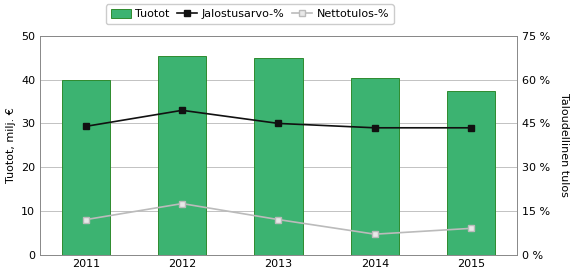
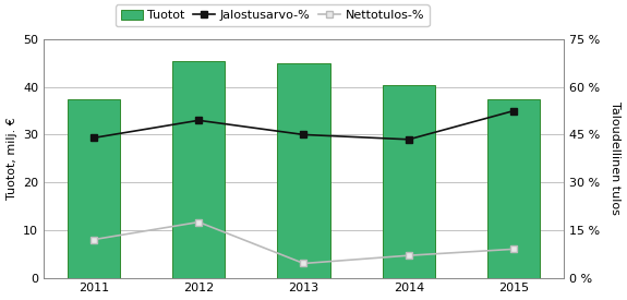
Tuotot/2011: 40.0 -> 37.5
Nettotulos-%/2013: 12.0 % -> 4.5 %
Jalostusarvo-%/2015: 43.5 % -> 52.5 %
